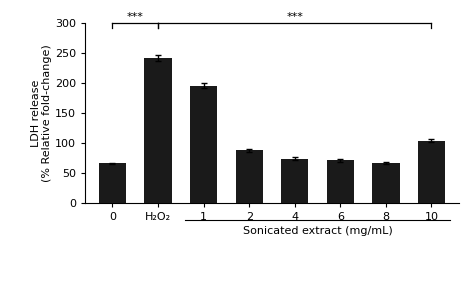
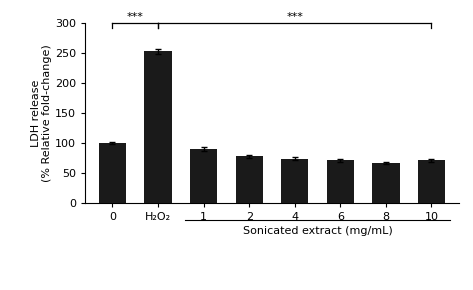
0: 66 -> 100
H₂O₂: 242 -> 253
1: 196 -> 90
2: 88 -> 78
10: 104 -> 71
